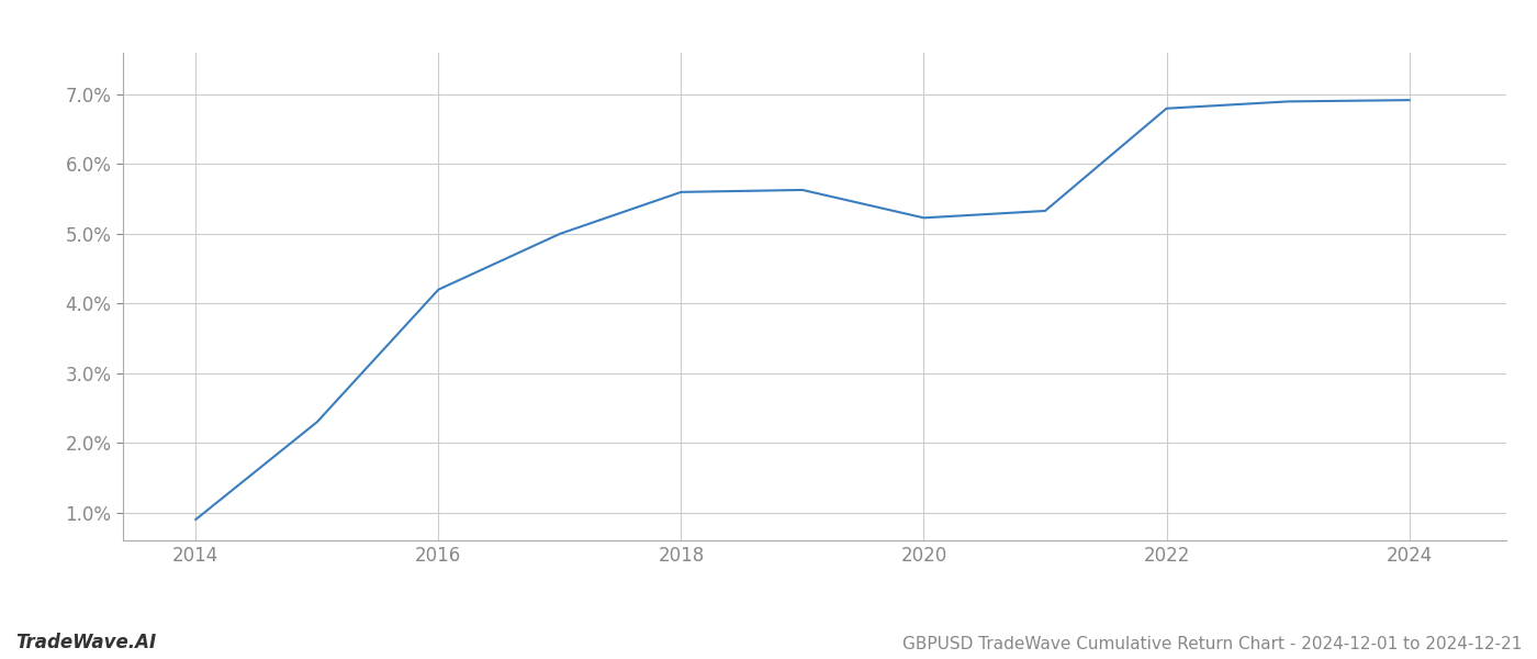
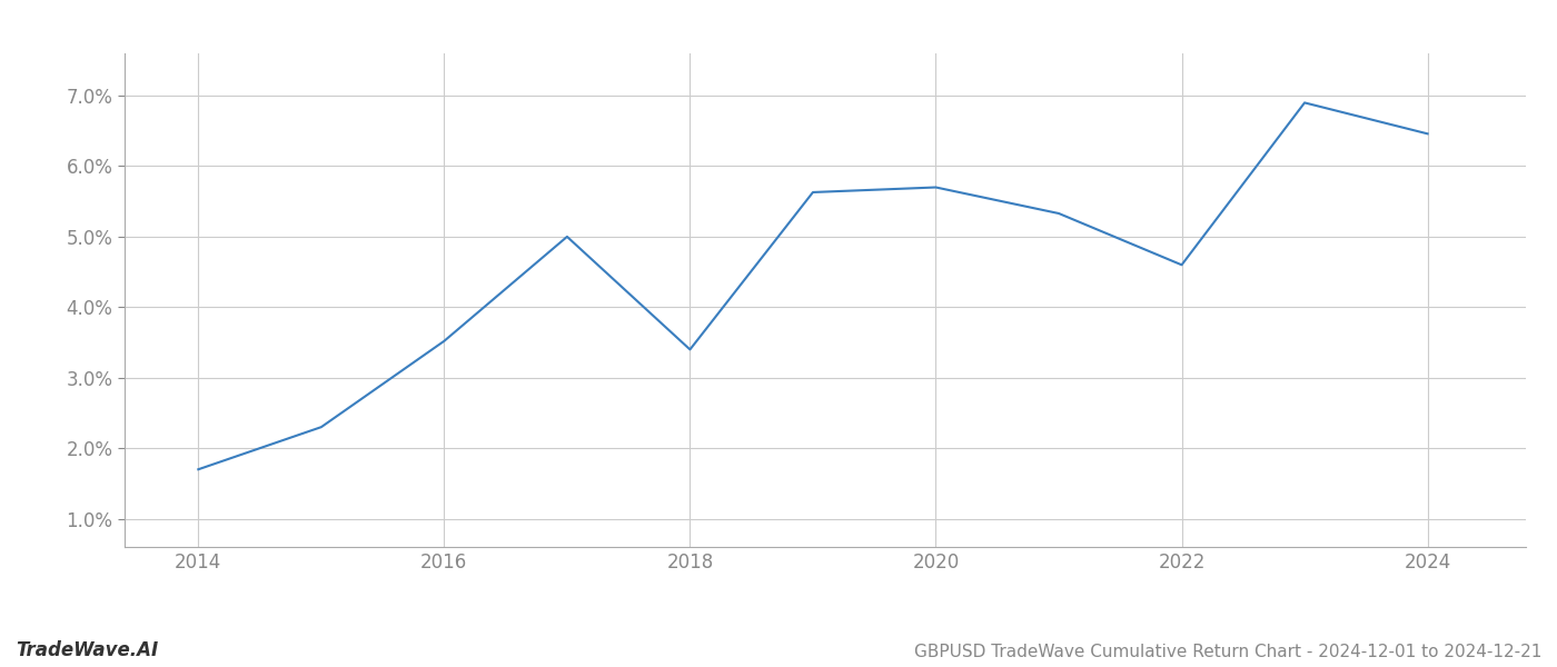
2014: 0.90% -> 1.70%
2016: 4.20% -> 3.52%
2018: 5.60% -> 3.40%
2020: 5.23% -> 5.70%
2022: 6.80% -> 4.60%
2024: 6.92% -> 6.46%
